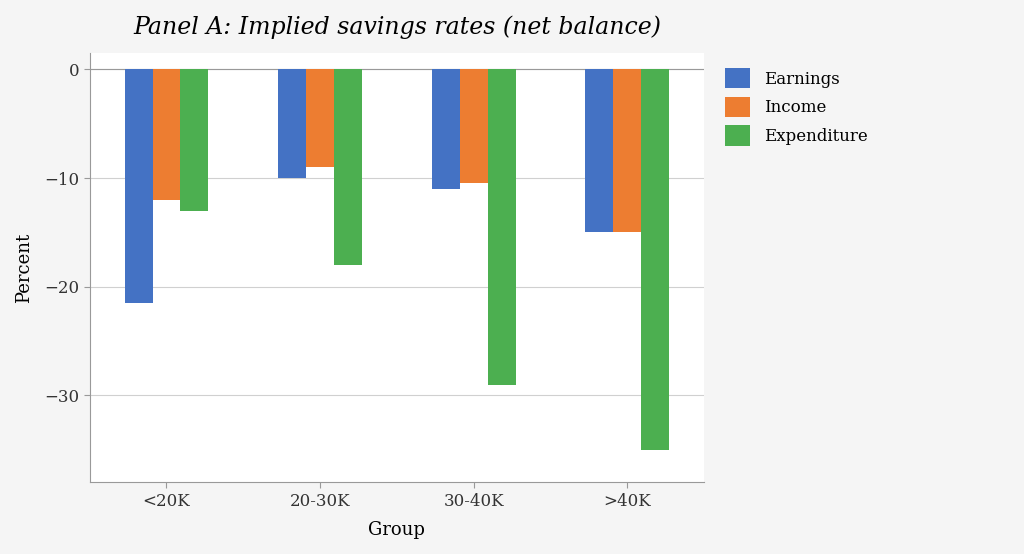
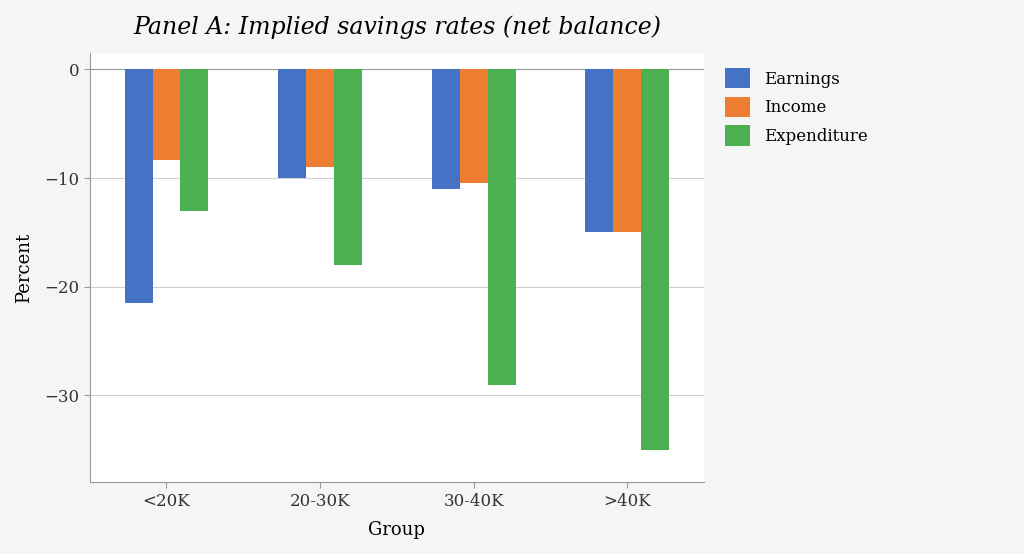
Income/<20K: -12.0 -> -8.3
